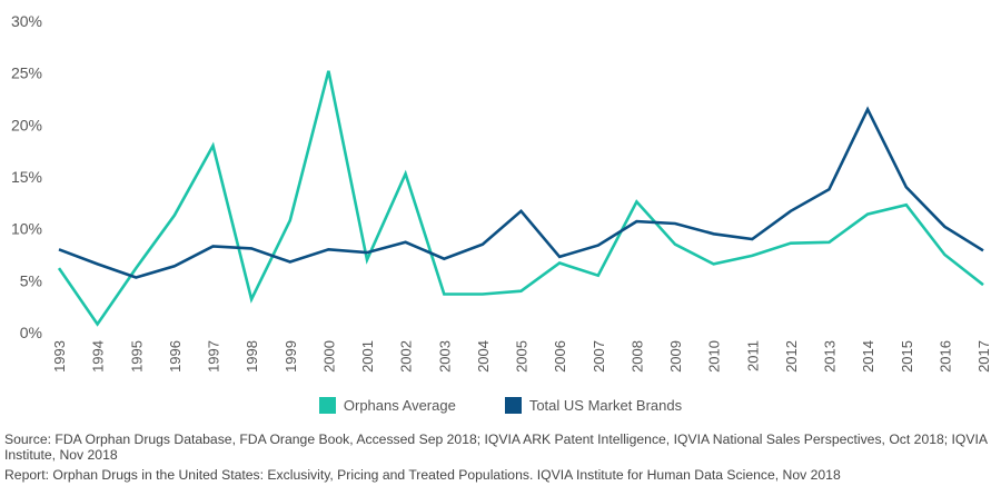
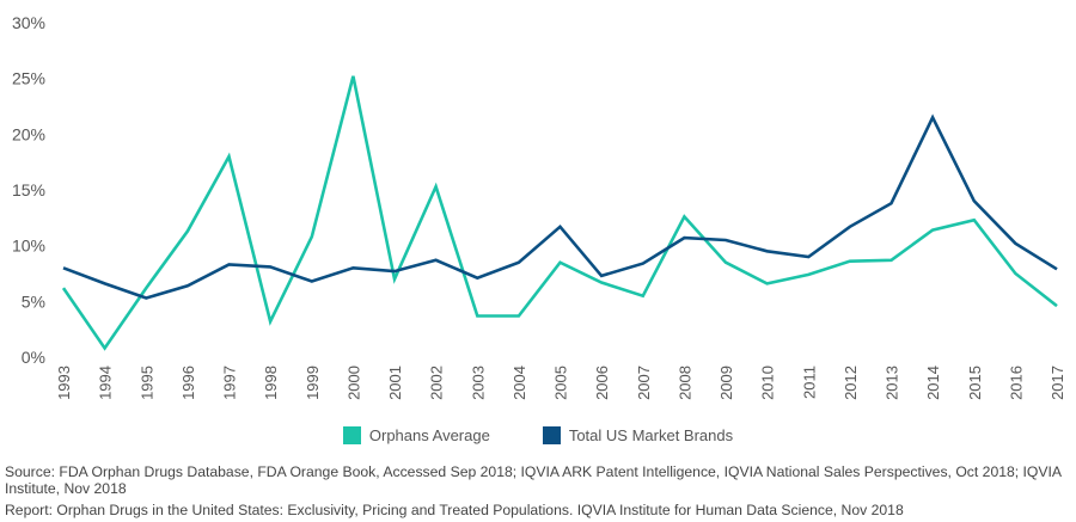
Orphans Average/2005: 4% -> 8%
